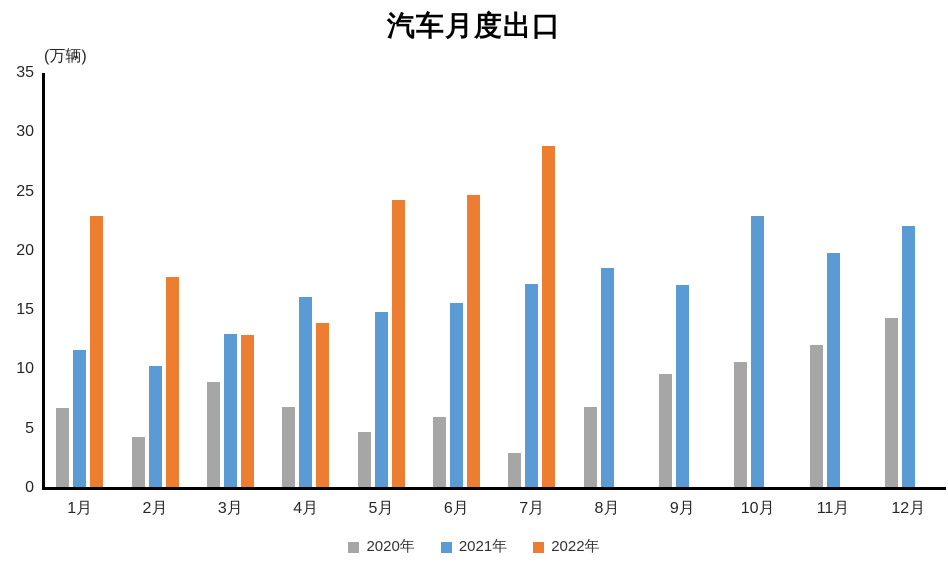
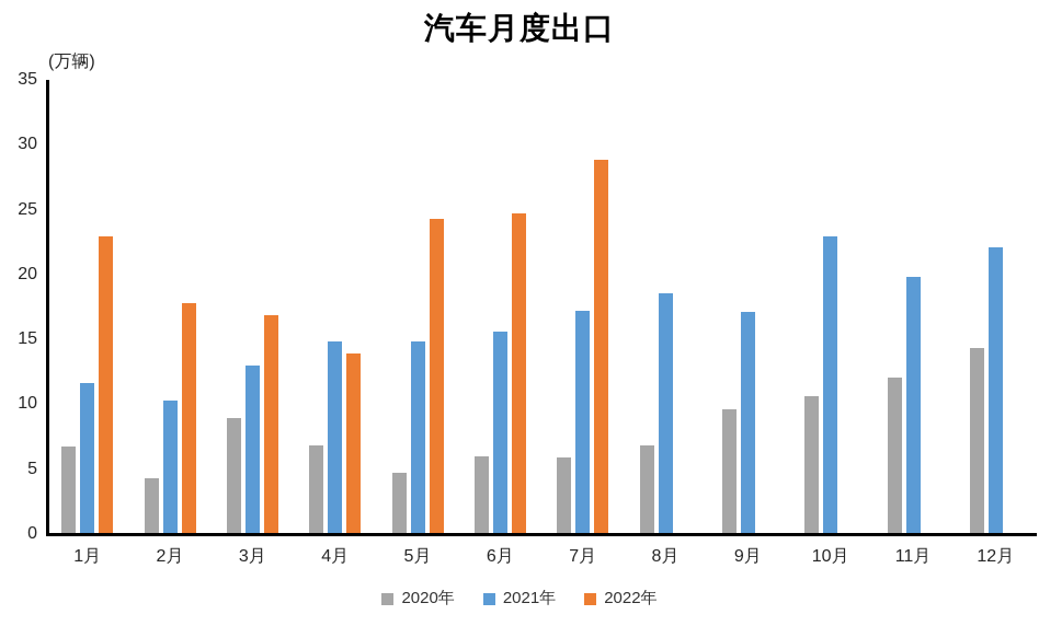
2022年/3月: 13.1 -> 17.0
2021年/4月: 16.3 -> 15.0
2020年/7月: 3.1 -> 6.1
